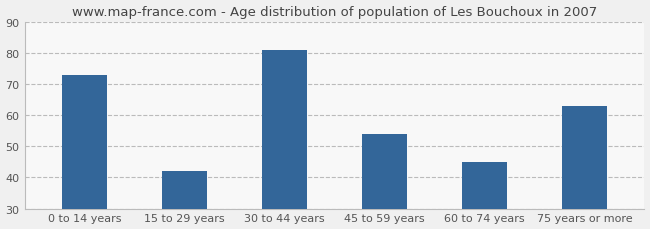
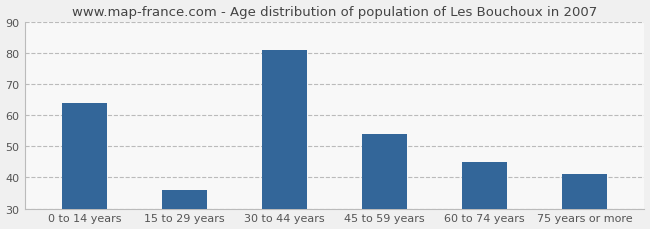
0 to 14 years: 73 -> 64
15 to 29 years: 42 -> 36
75 years or more: 63 -> 41
